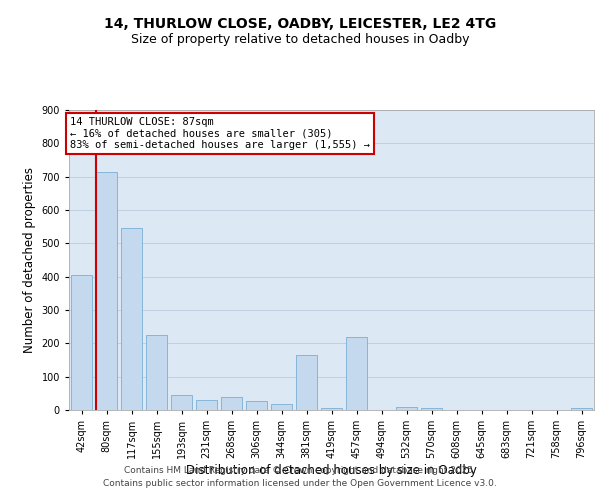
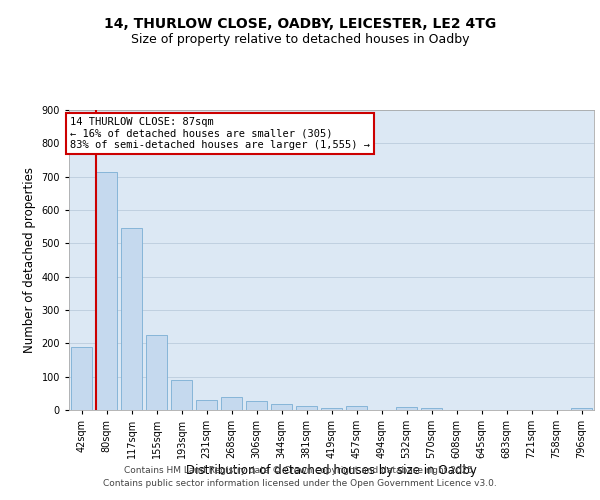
42sqm: 405 -> 190
193sqm: 45 -> 90
381sqm: 165 -> 11
457sqm: 220 -> 11
